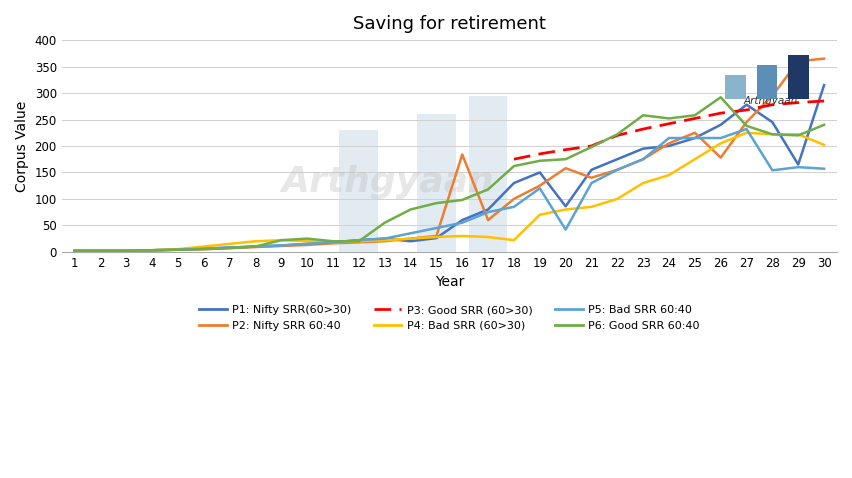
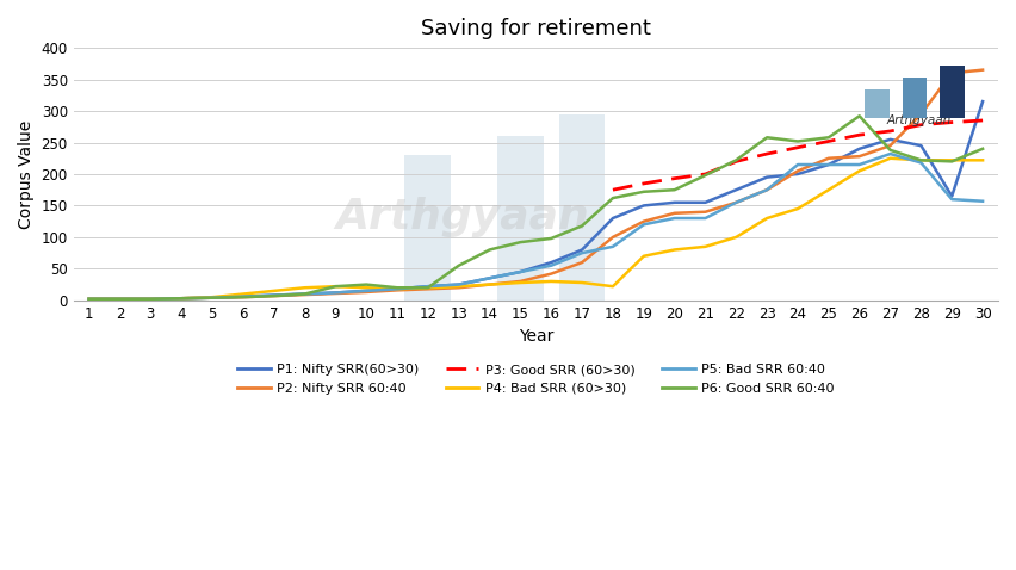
Saving for retirement/P1: Nifty SRR(60>30)/14: 20 -> 35
Saving for retirement/P1: Nifty SRR(60>30)/15: 26 -> 45
Saving for retirement/P2: Nifty SRR 60:40/16: 184 -> 42
Saving for retirement/P1: Nifty SRR(60>30)/20: 86 -> 155
Saving for retirement/P2: Nifty SRR 60:40/20: 158 -> 138
Saving for retirement/P5: Bad SRR 60:40/20: 42 -> 130
Saving for retirement/P2: Nifty SRR 60:40/26: 178 -> 228
Saving for retirement/P1: Nifty SRR(60>30)/27: 278 -> 255
Saving for retirement/P5: Bad SRR 60:40/28: 154 -> 218
Saving for retirement/P4: Bad SRR (60>30)/30: 202 -> 222
